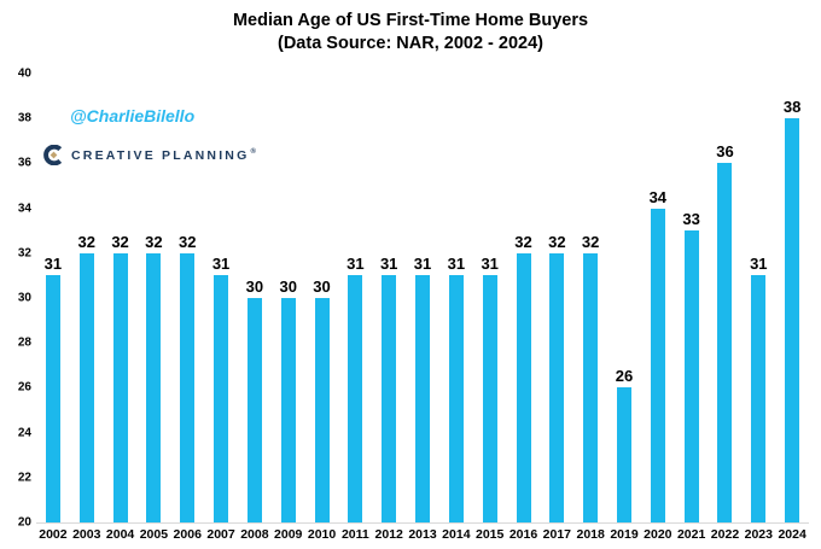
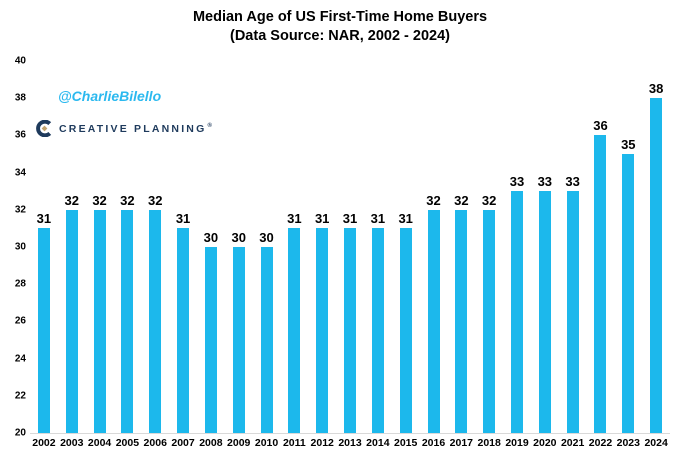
2019: 26 -> 33
2020: 34 -> 33
2023: 31 -> 35
